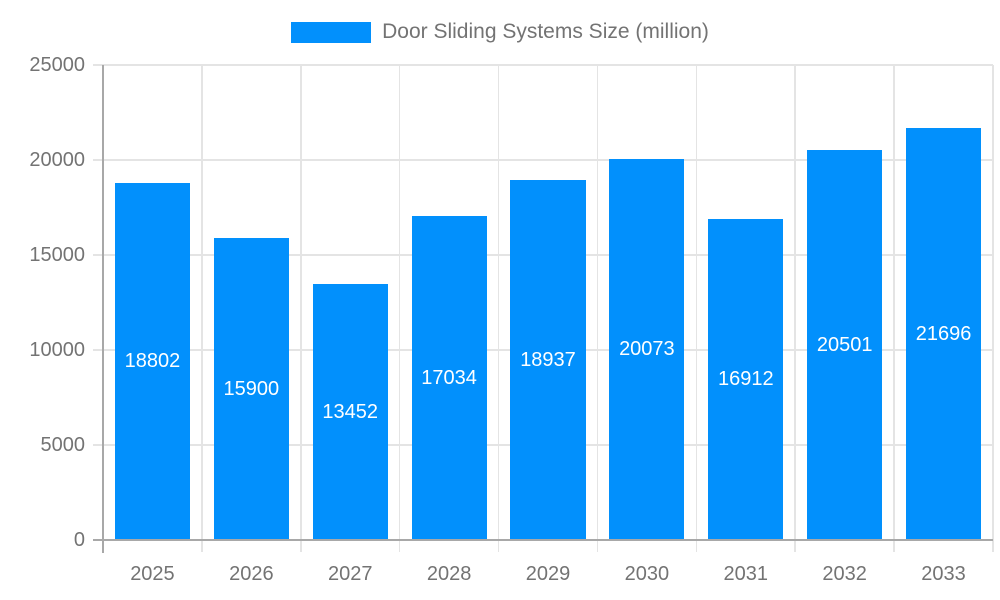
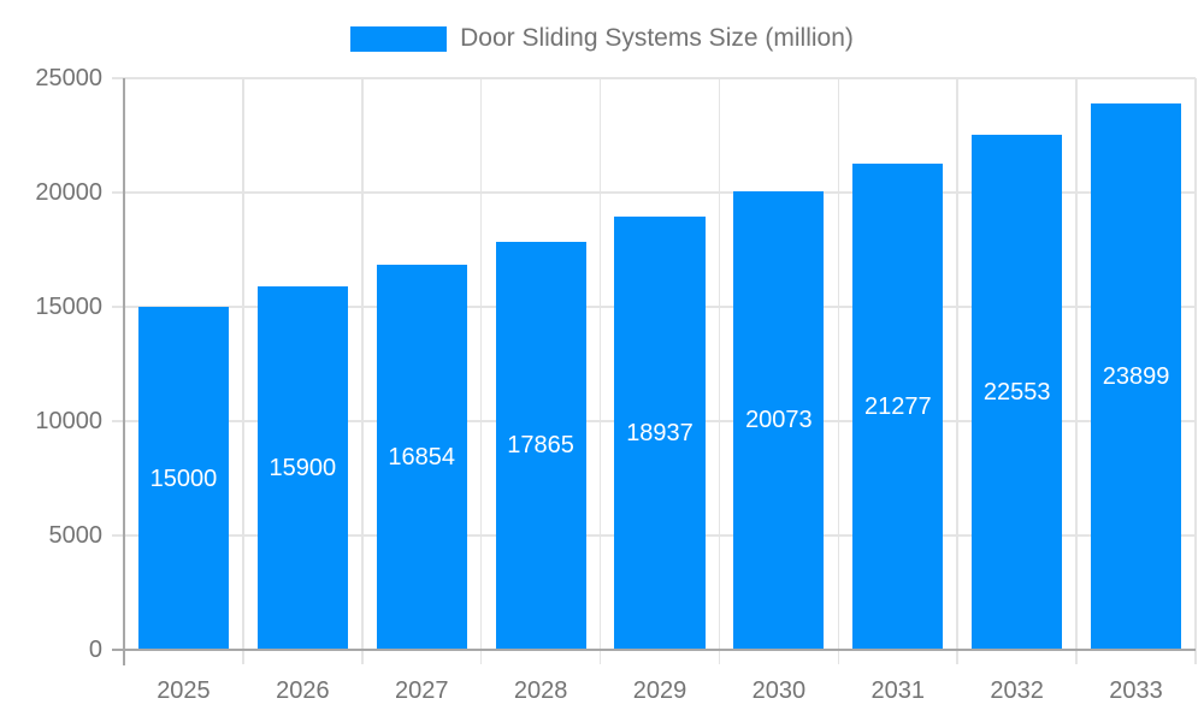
2025: 18802 -> 15000
2027: 13452 -> 16854
2028: 17034 -> 17865
2031: 16912 -> 21277
2032: 20501 -> 22553
2033: 21696 -> 23899
